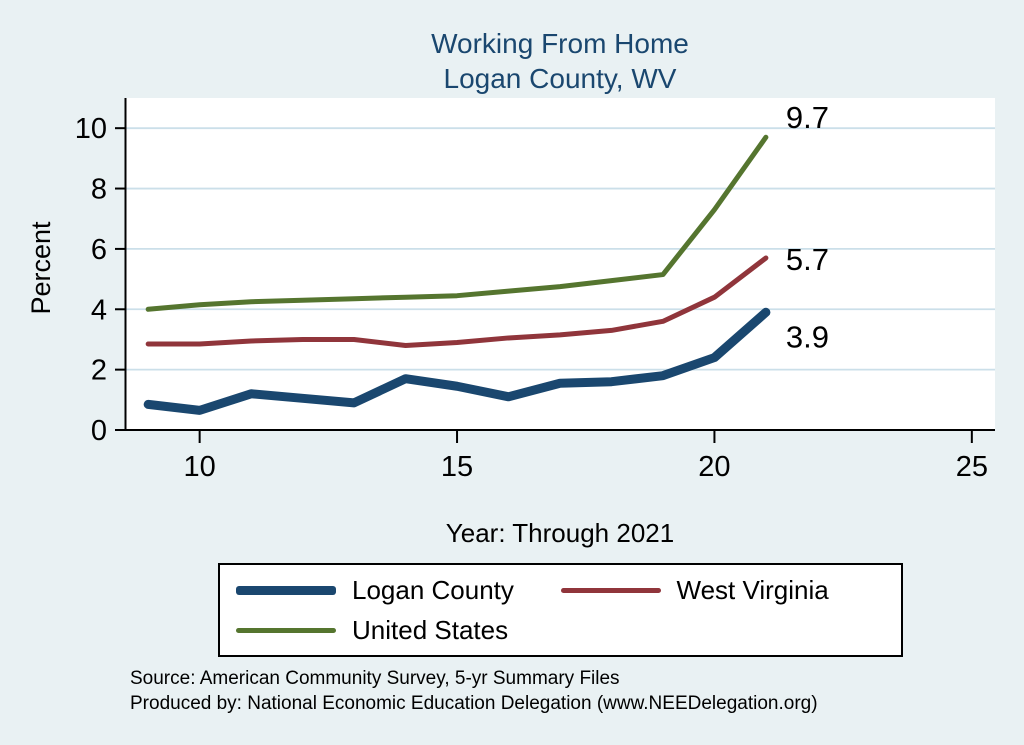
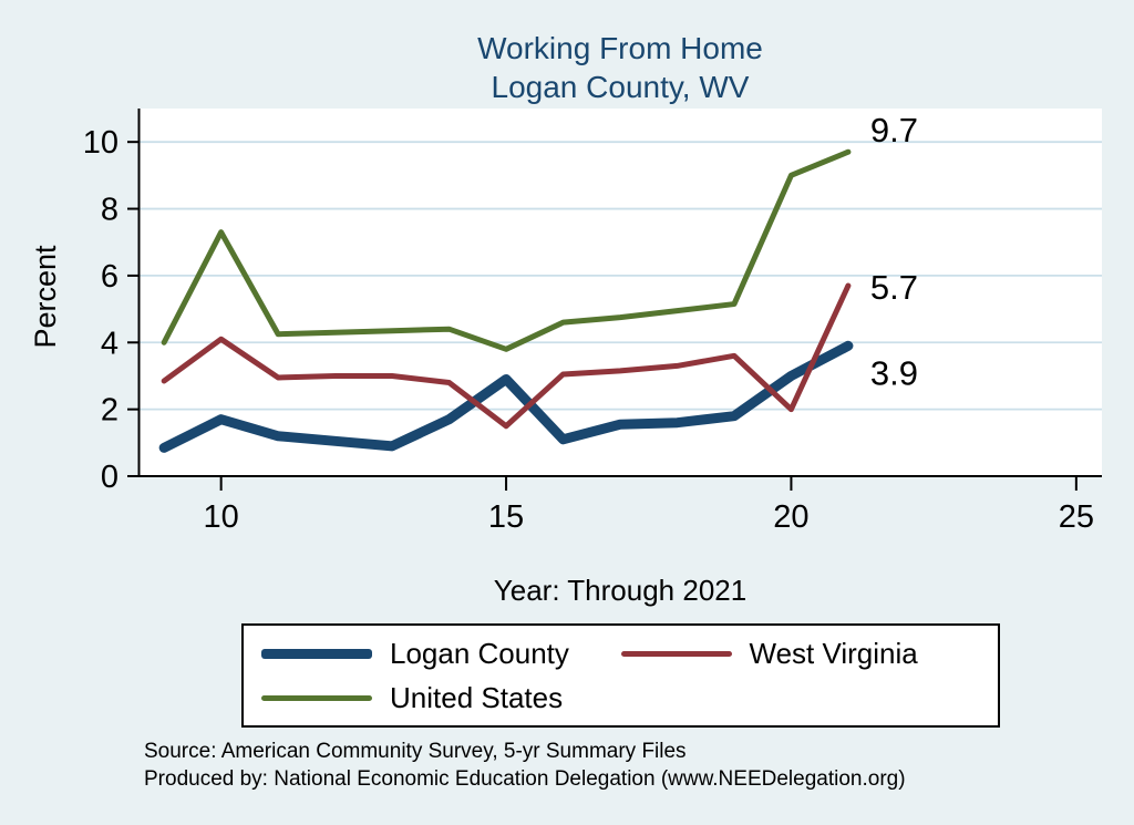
Logan County/10: 0.7 -> 1.7
West Virginia/10: 2.9 -> 4.1
United States/10: 4.2 -> 7.3
Logan County/15: 1.4 -> 2.9
West Virginia/15: 2.9 -> 1.5
United States/15: 4.5 -> 3.8
Logan County/20: 2.4 -> 3.0
West Virginia/20: 4.4 -> 2.0
United States/20: 7.3 -> 9.0
